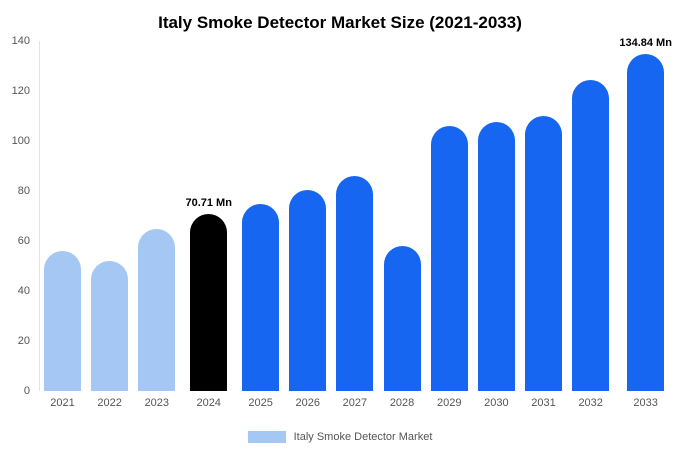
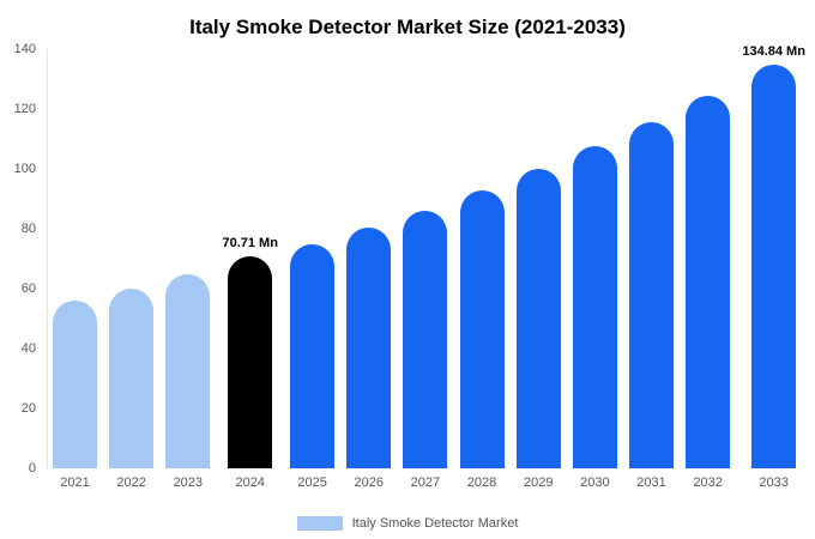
2022: 52 -> 60
2028: 58 -> 93
2029: 106 -> 100
2031: 110 -> 116
